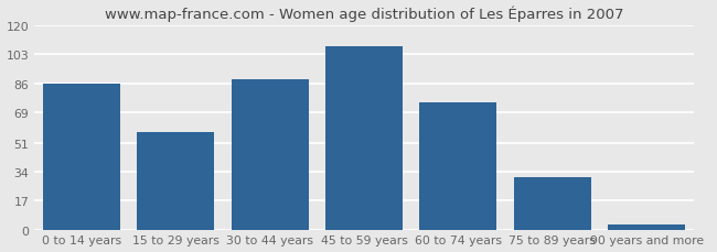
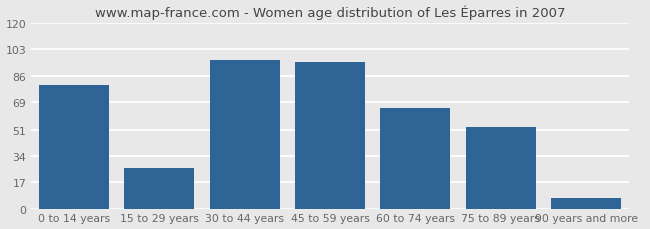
0 to 14 years: 86 -> 80
15 to 29 years: 57 -> 26
30 to 44 years: 88 -> 96
45 to 59 years: 108 -> 95
60 to 74 years: 75 -> 65
75 to 89 years: 31 -> 53
90 years and more: 3 -> 7
